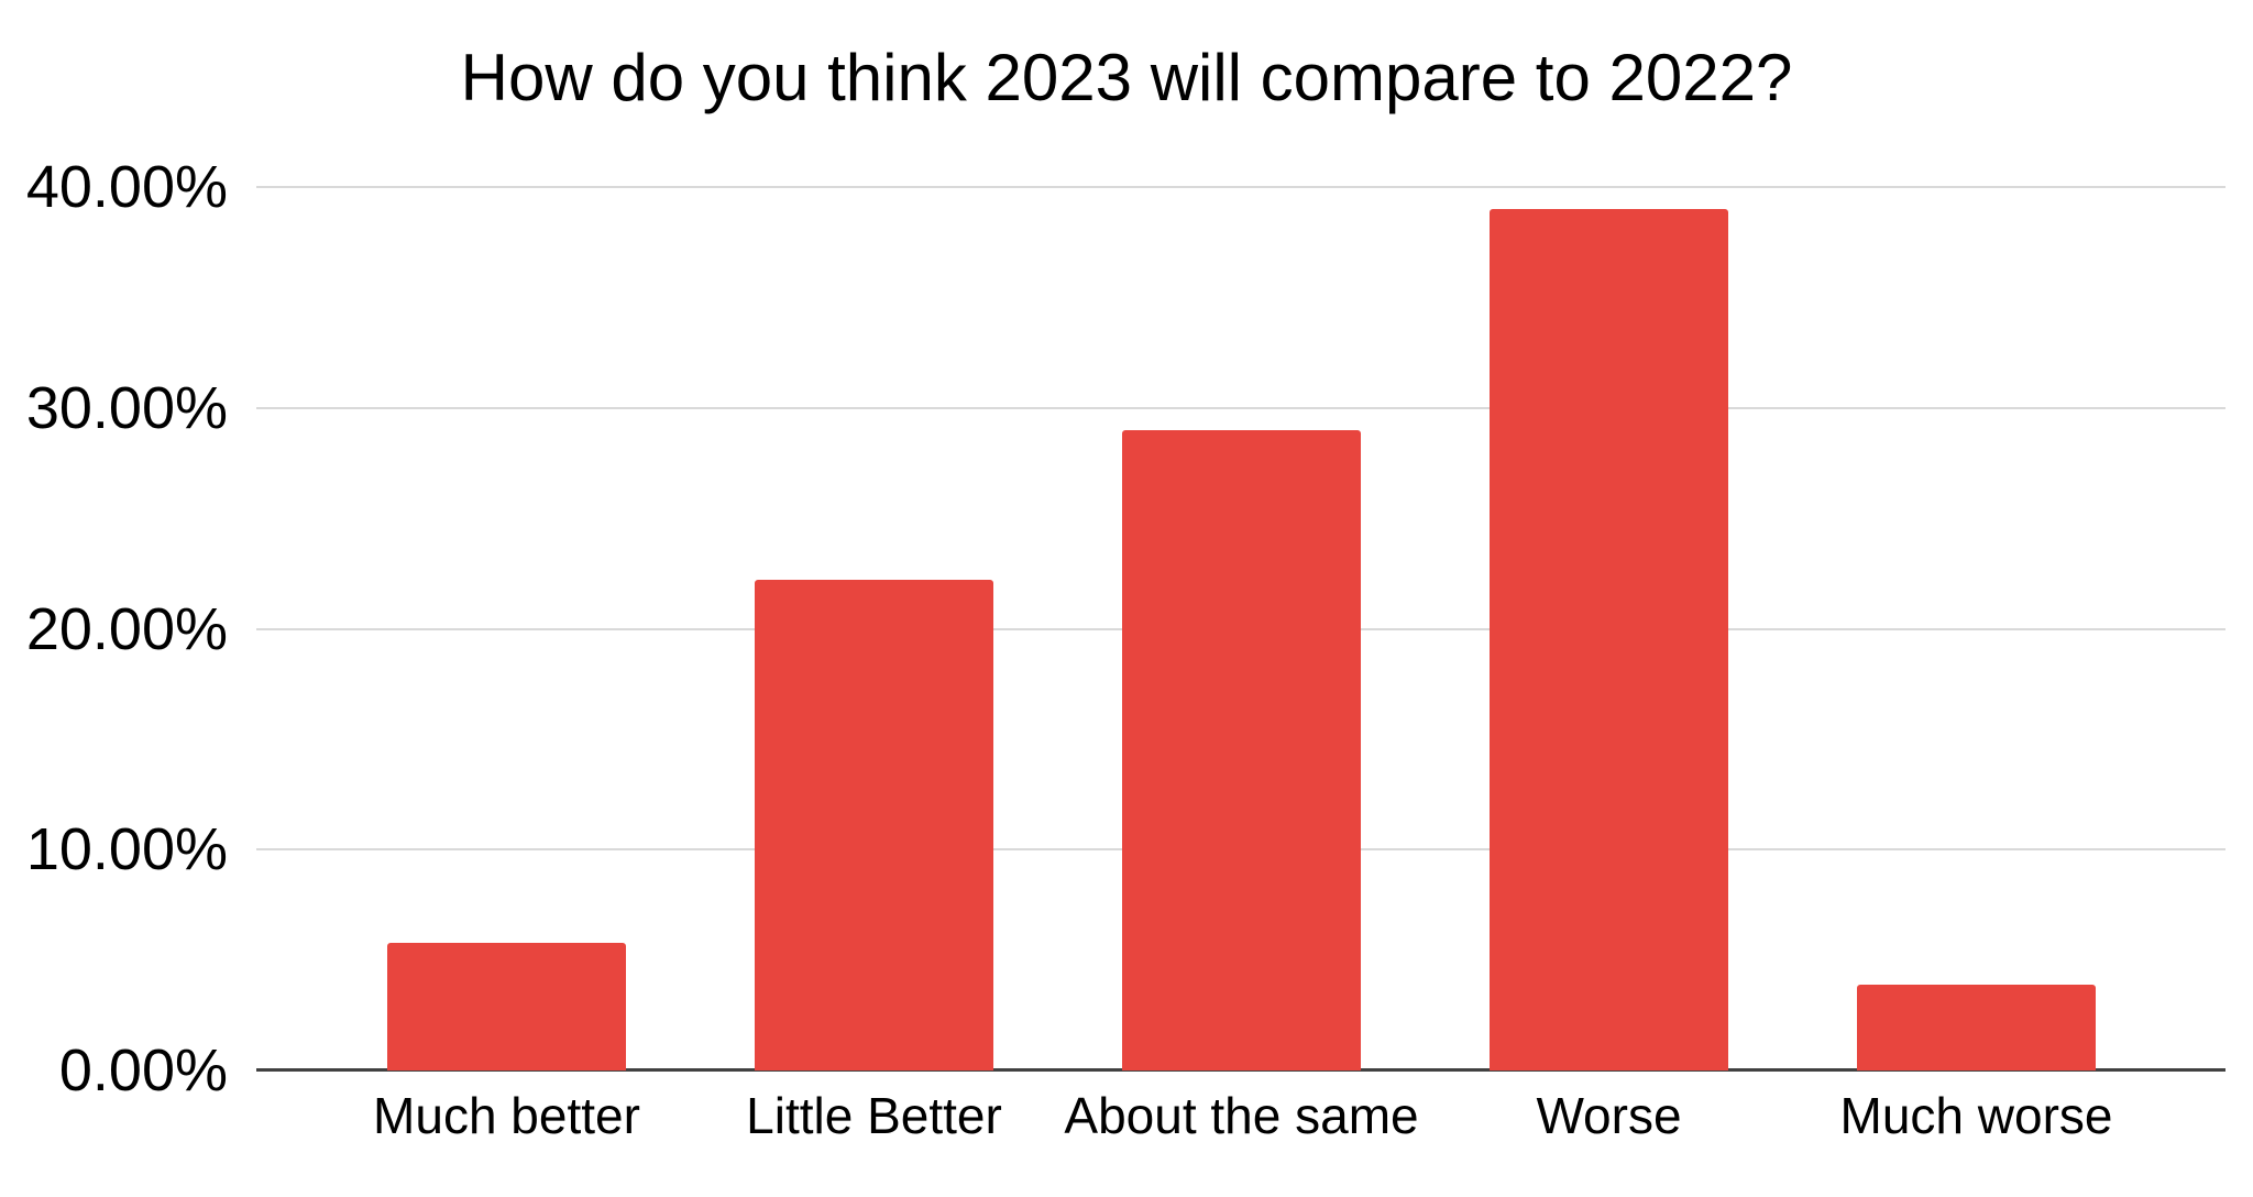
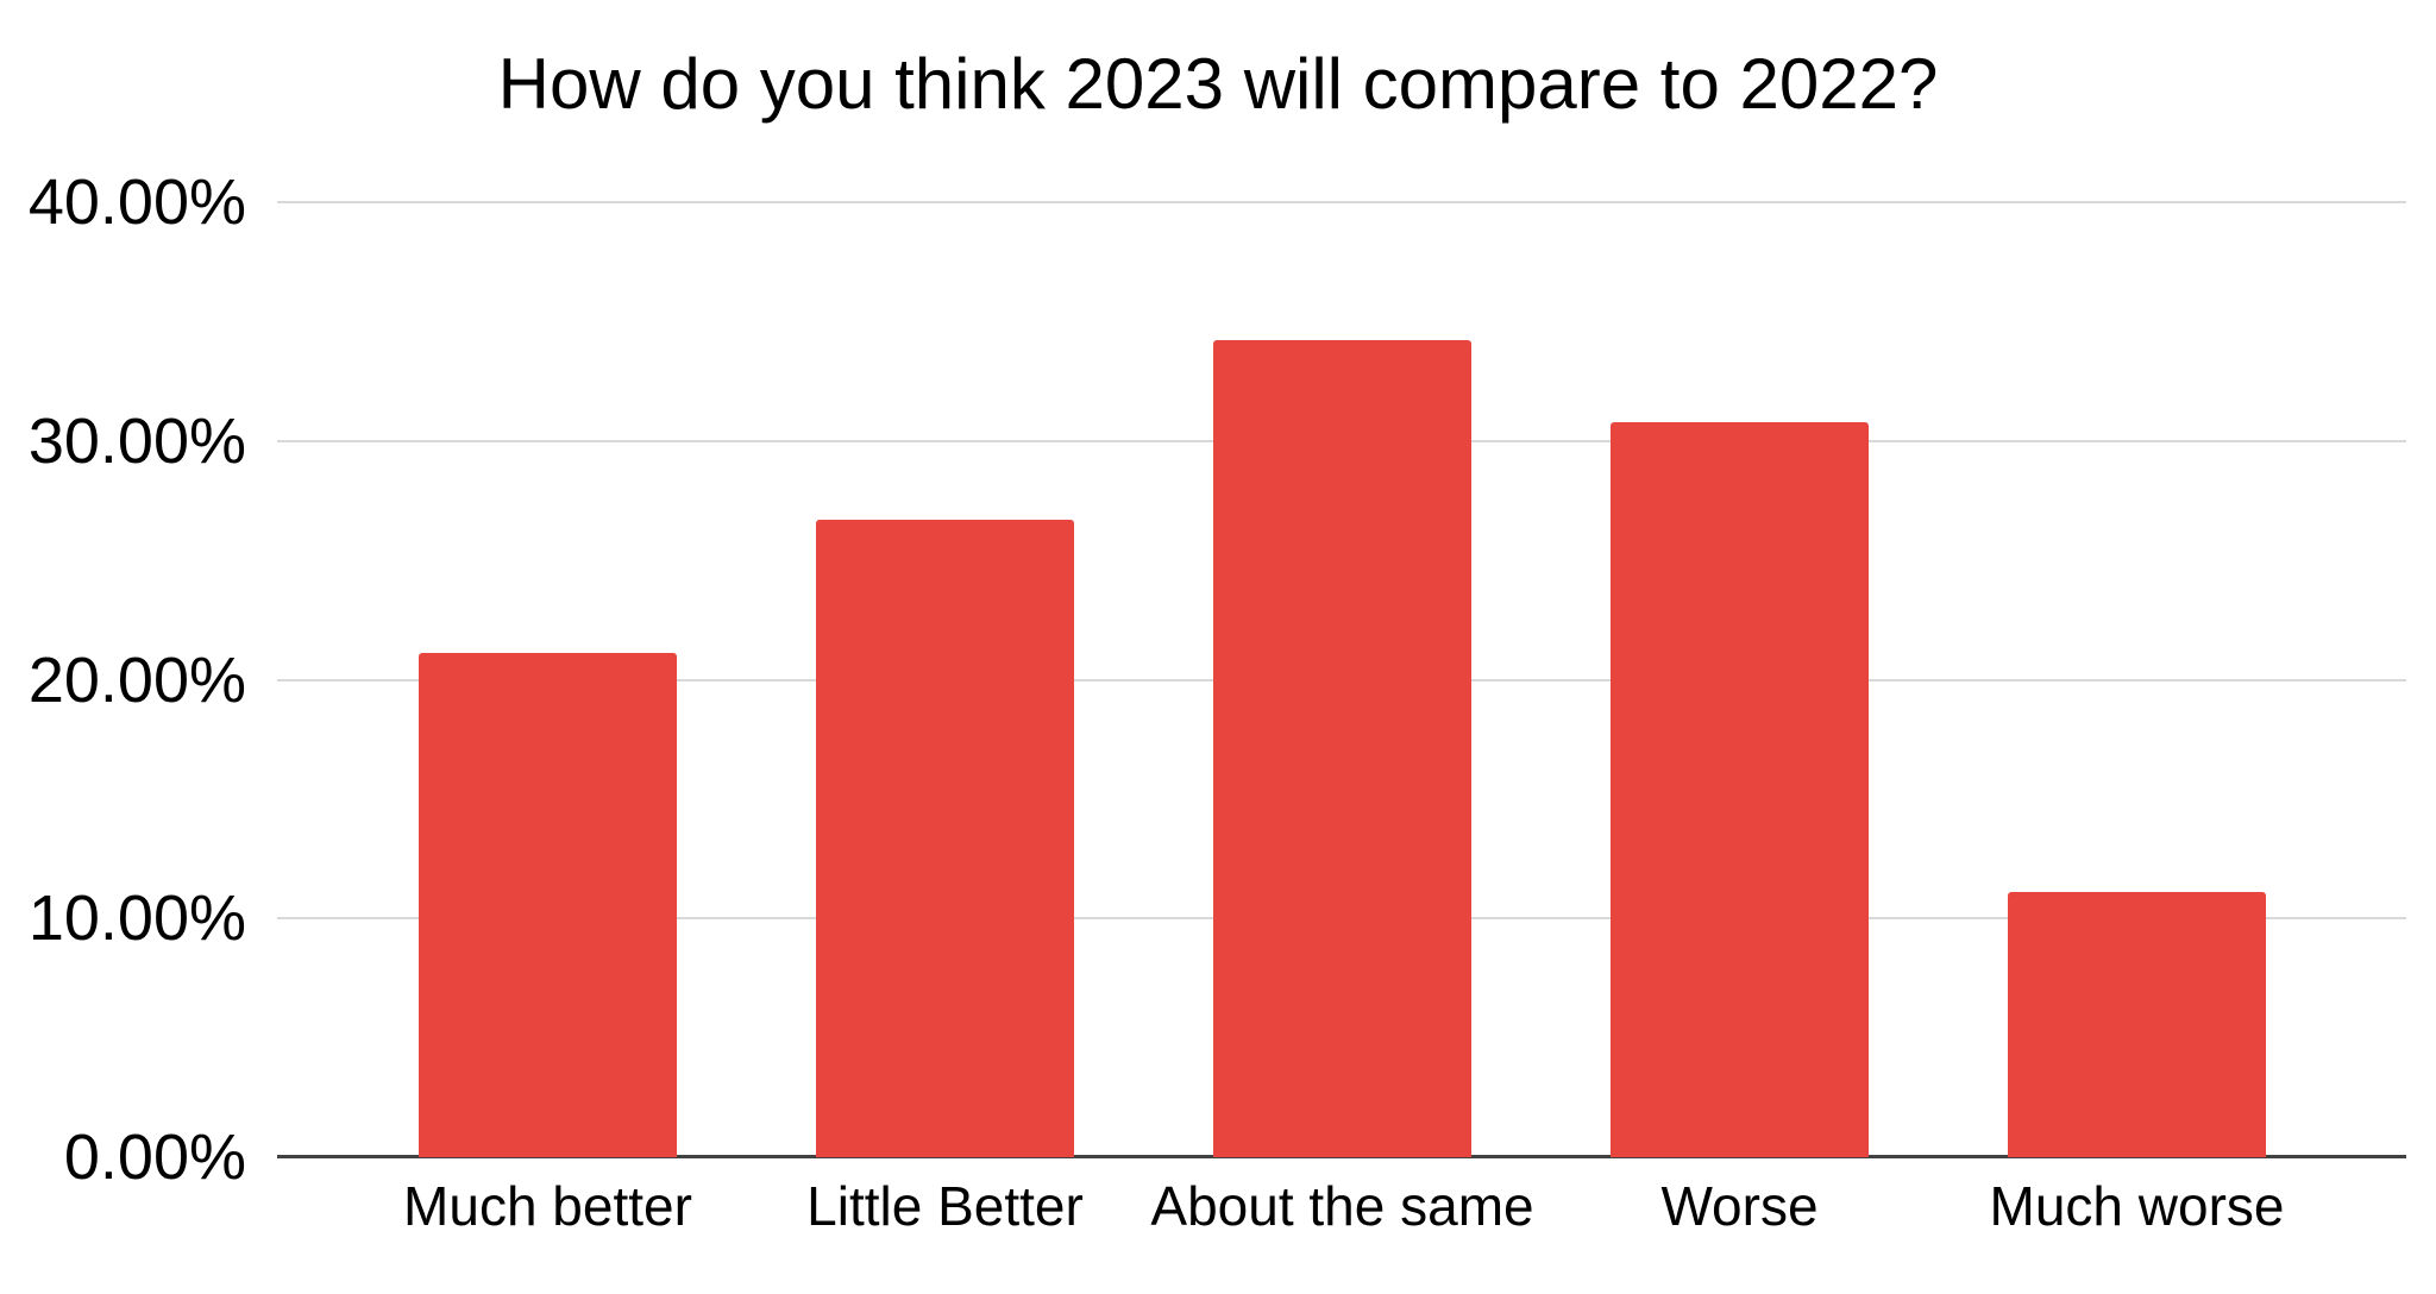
Much better: 5.8% -> 21.1%
Little Better: 22.2% -> 26.7%
About the same: 29.0% -> 34.2%
Worse: 39.0% -> 30.8%
Much worse: 3.9% -> 11.1%
